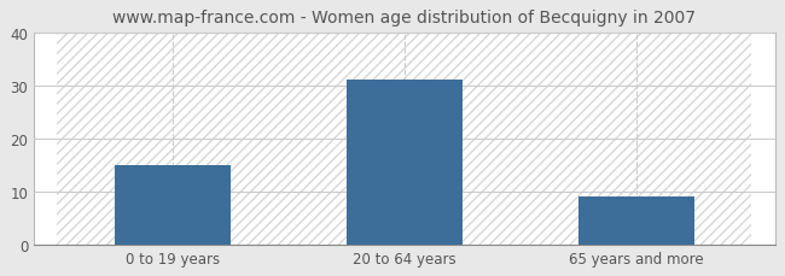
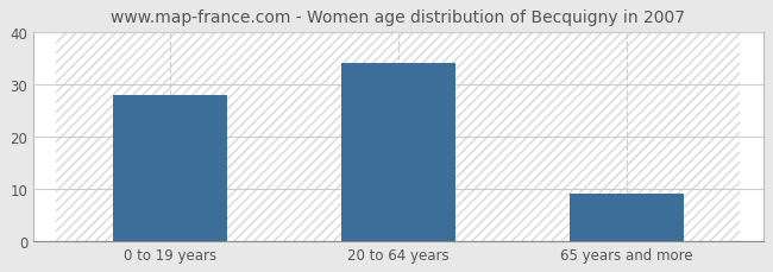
0 to 19 years: 15 -> 28
20 to 64 years: 31 -> 34
